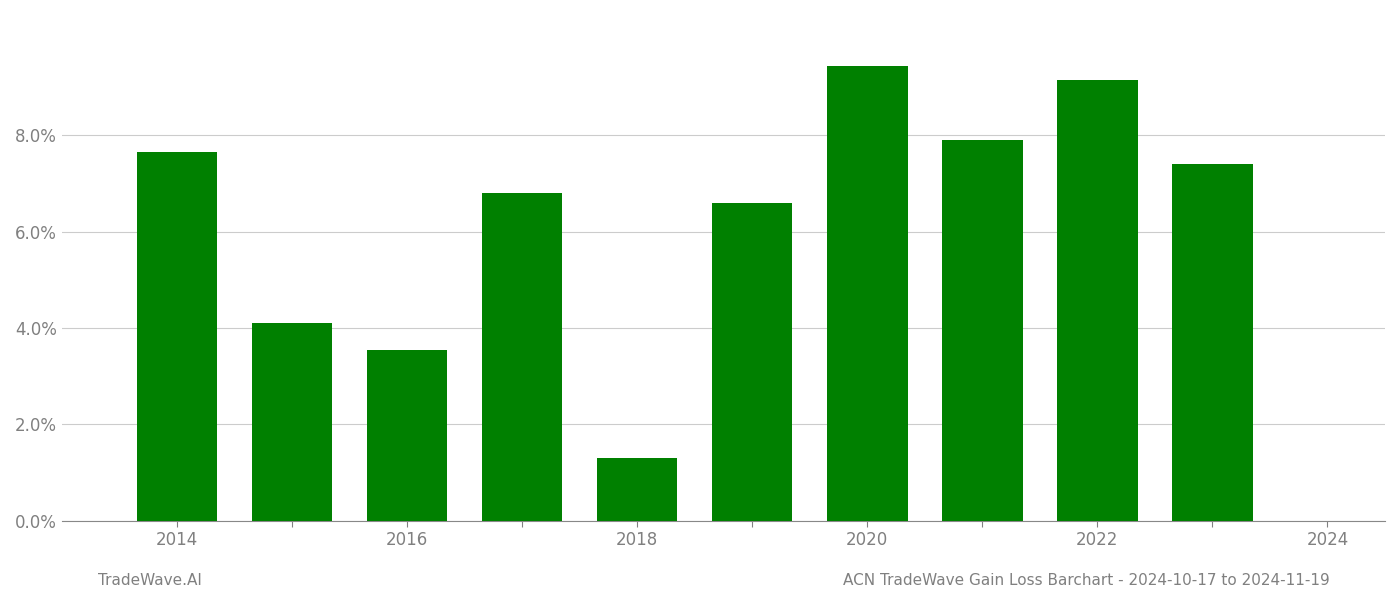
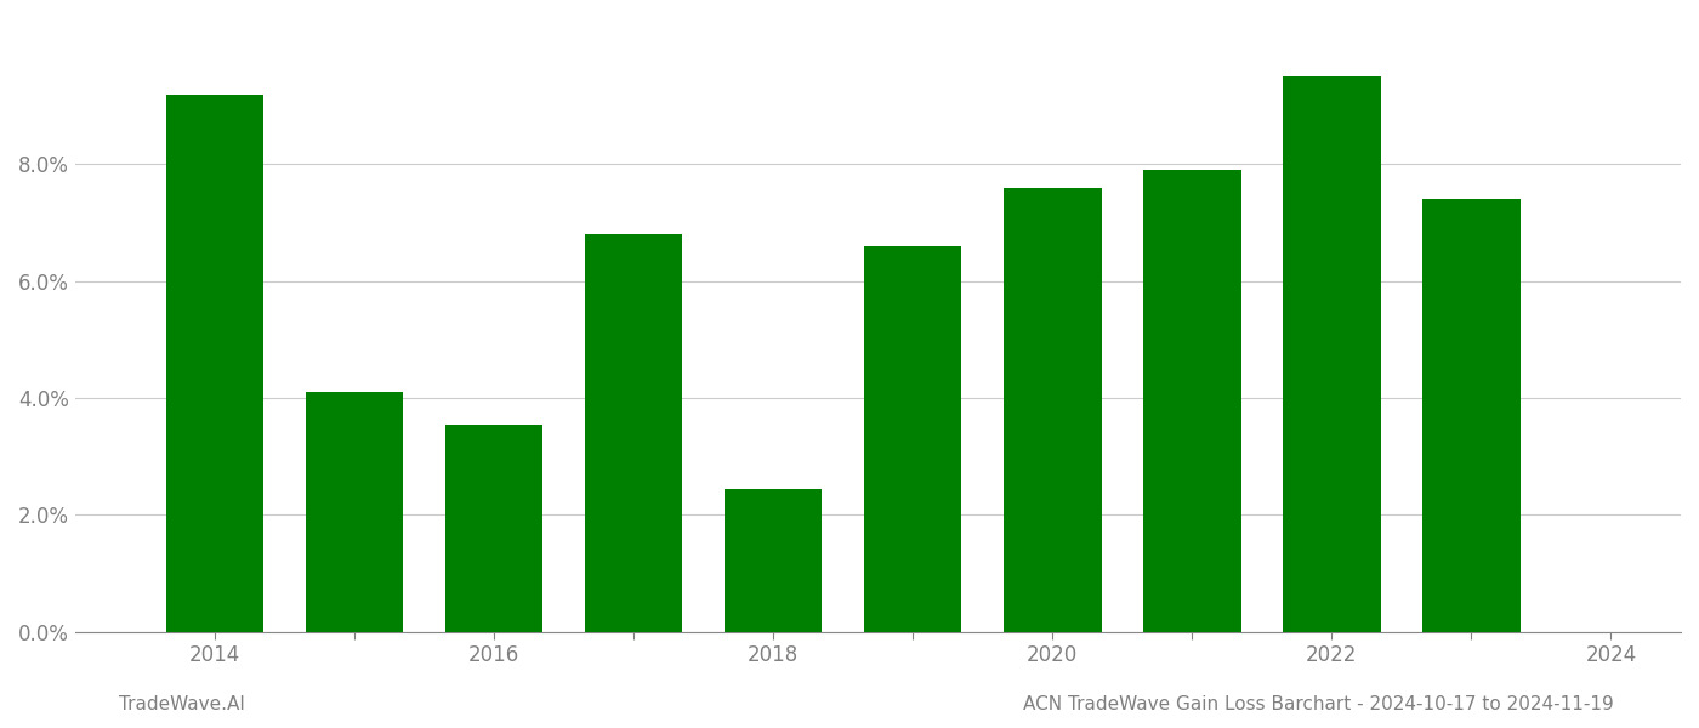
2014: 7.65% -> 9.20%
2018: 1.30% -> 2.45%
2020: 9.45% -> 7.60%
2022: 9.15% -> 9.50%
